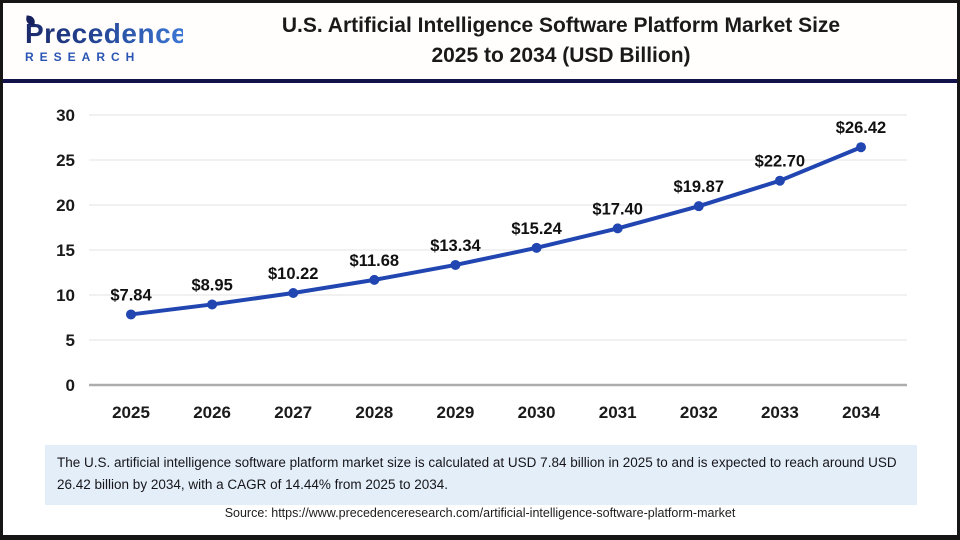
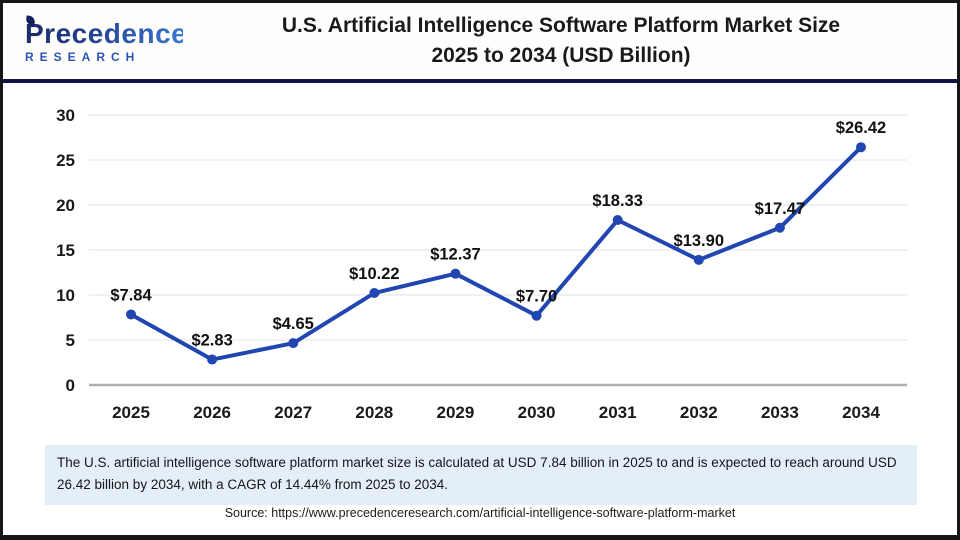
2026: $8.95 -> $2.83
2027: $10.22 -> $4.65
2028: $11.68 -> $10.22
2029: $13.34 -> $12.37
2030: $15.24 -> $7.70
2031: $17.40 -> $18.33
2032: $19.87 -> $13.90
2033: $22.70 -> $17.47
